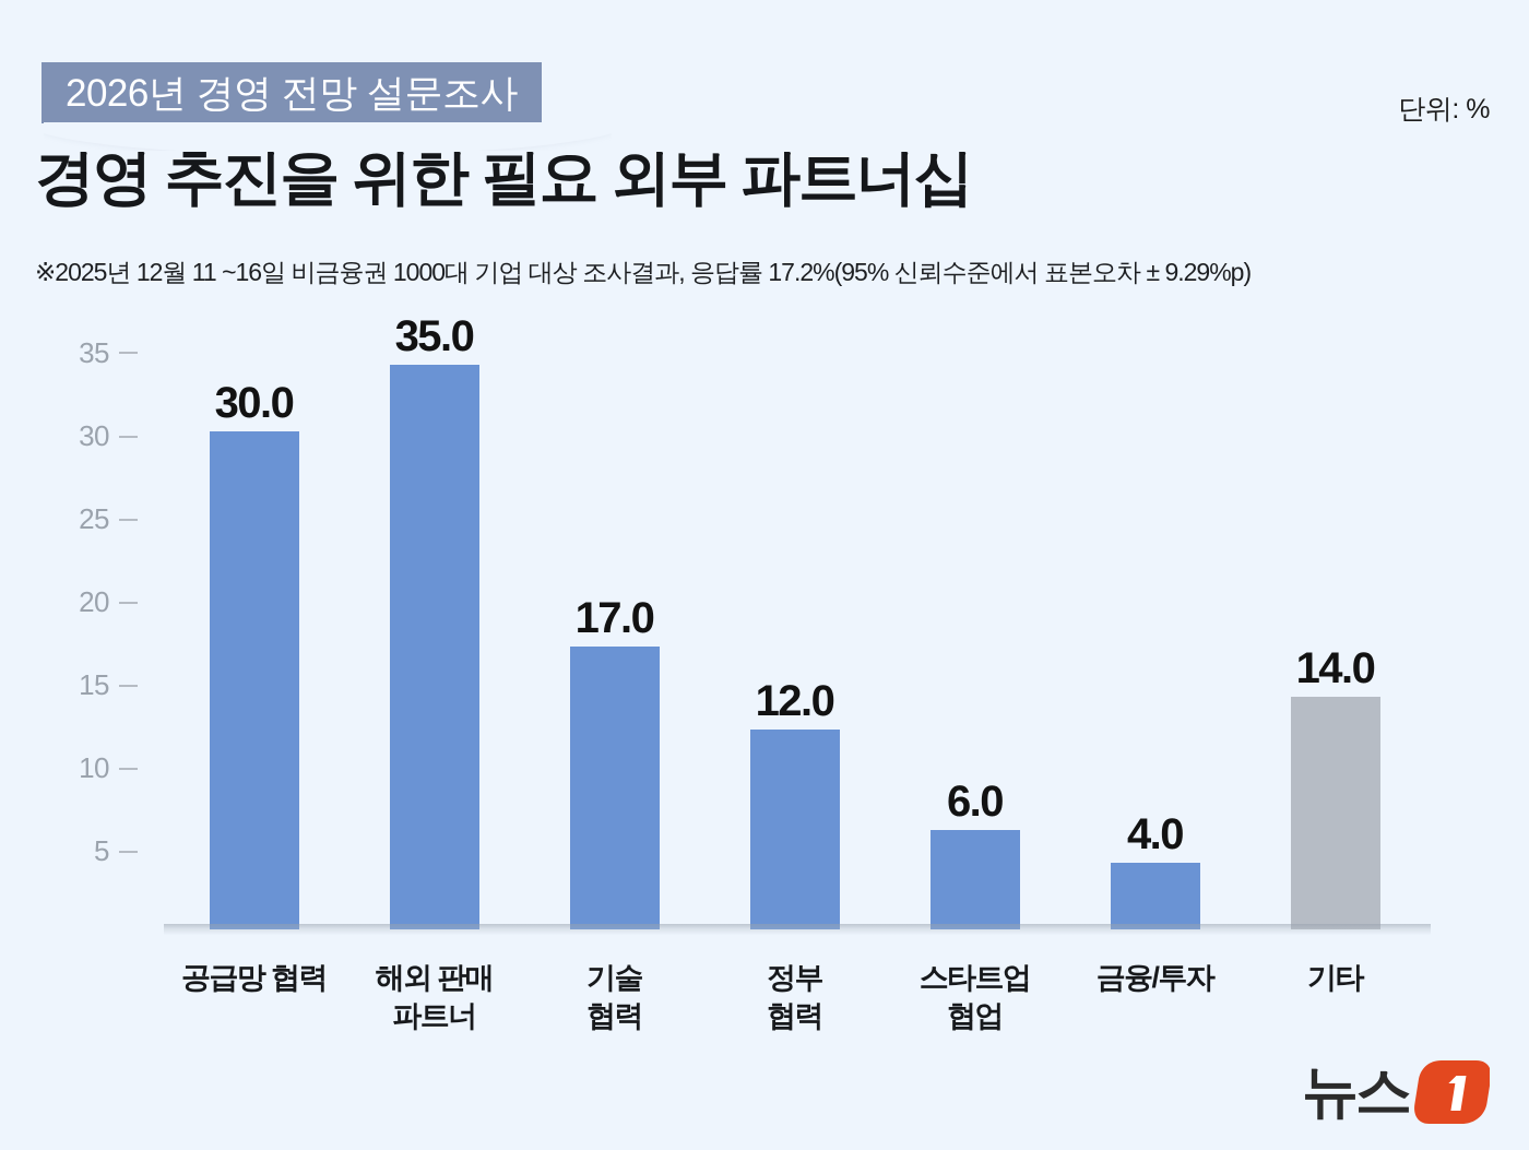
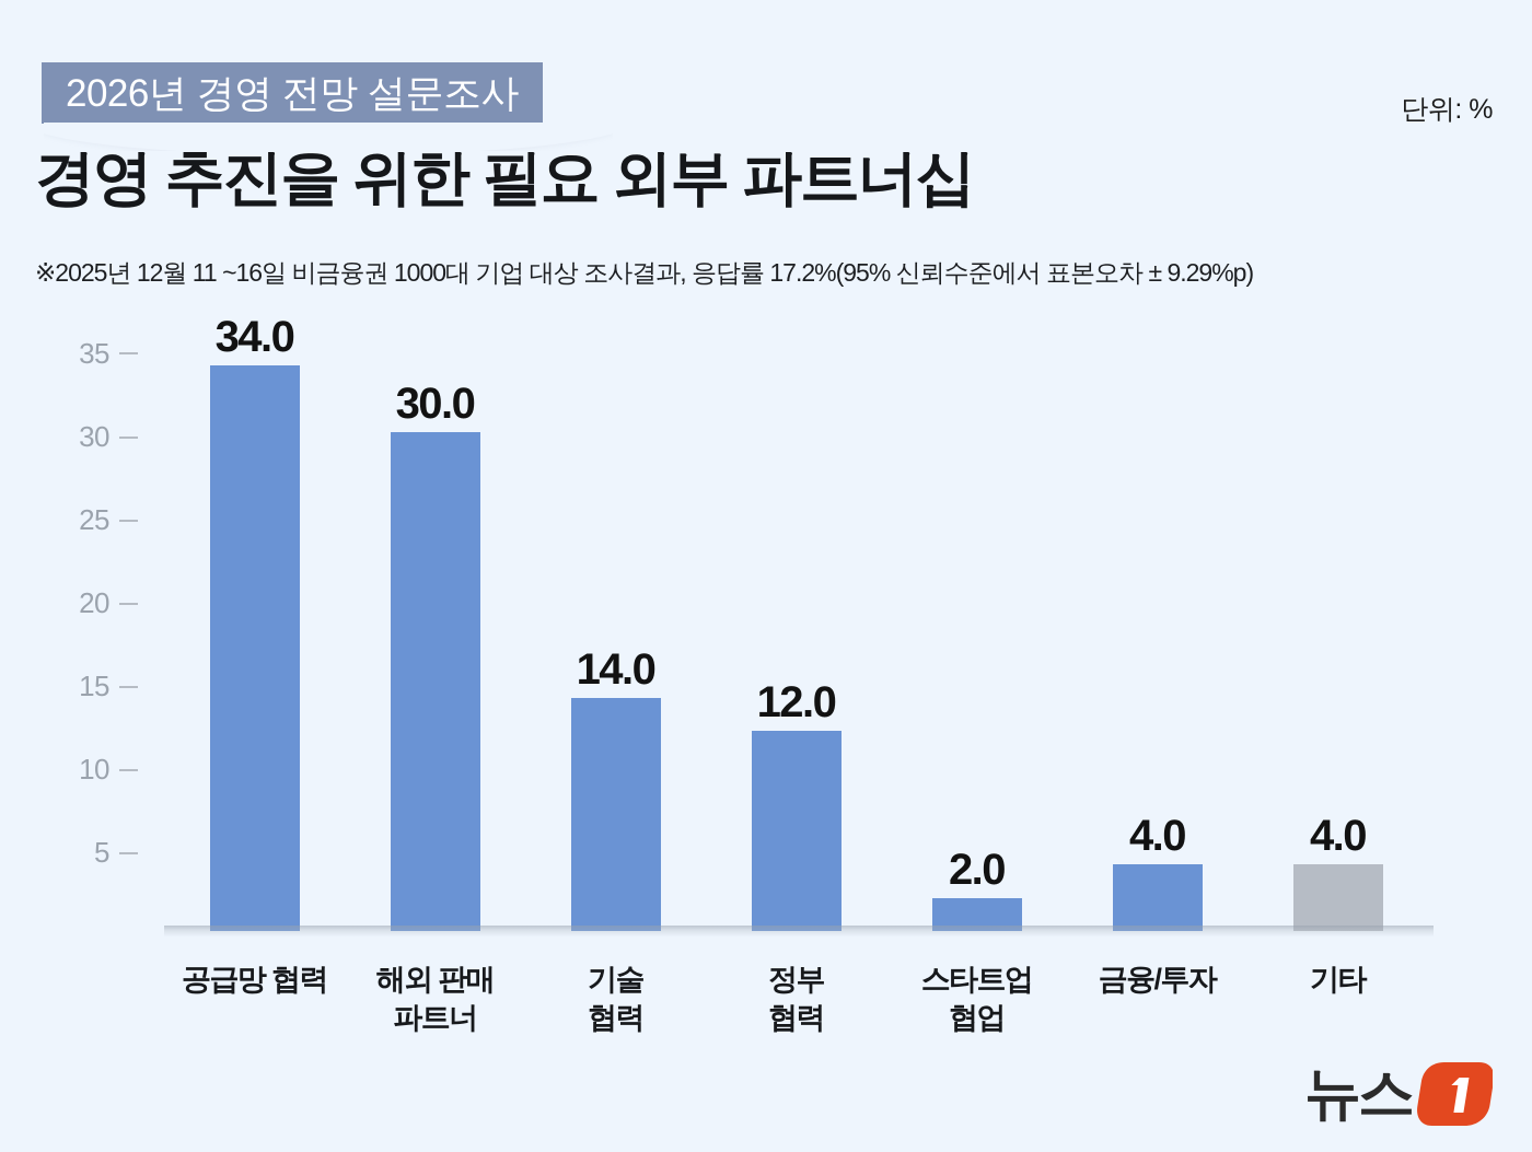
공급망 협력: 30.0 -> 34.0
해외 판매 파트너: 35.0 -> 30.0
기술 협력: 17.0 -> 14.0
스타트업 협업: 6.0 -> 2.0
기타: 14.0 -> 4.0
